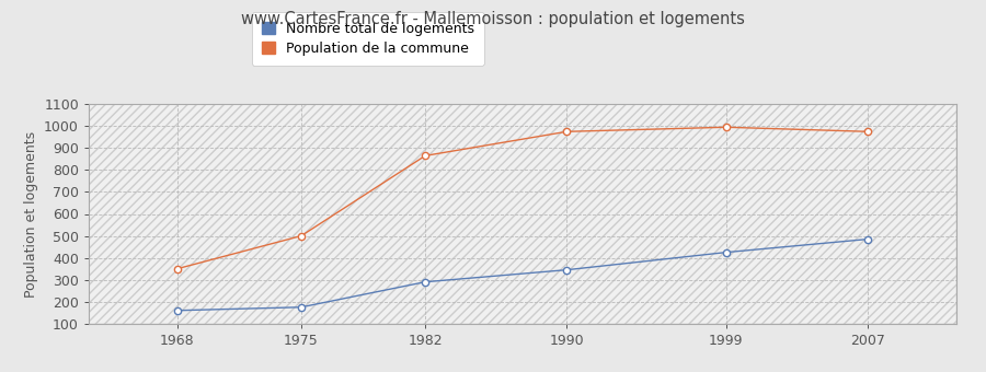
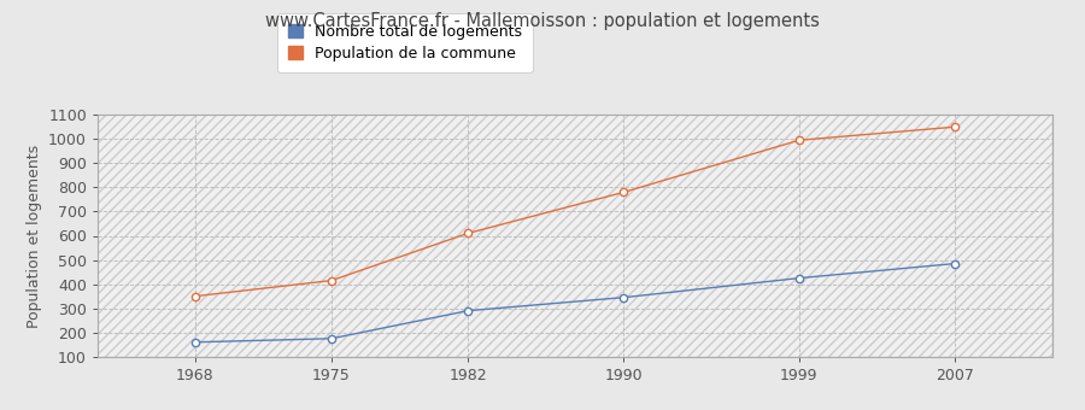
Population de la commune/1975: 500 -> 415
Population de la commune/1982: 865 -> 610
Population de la commune/1990: 975 -> 780
Population de la commune/2007: 975 -> 1050
